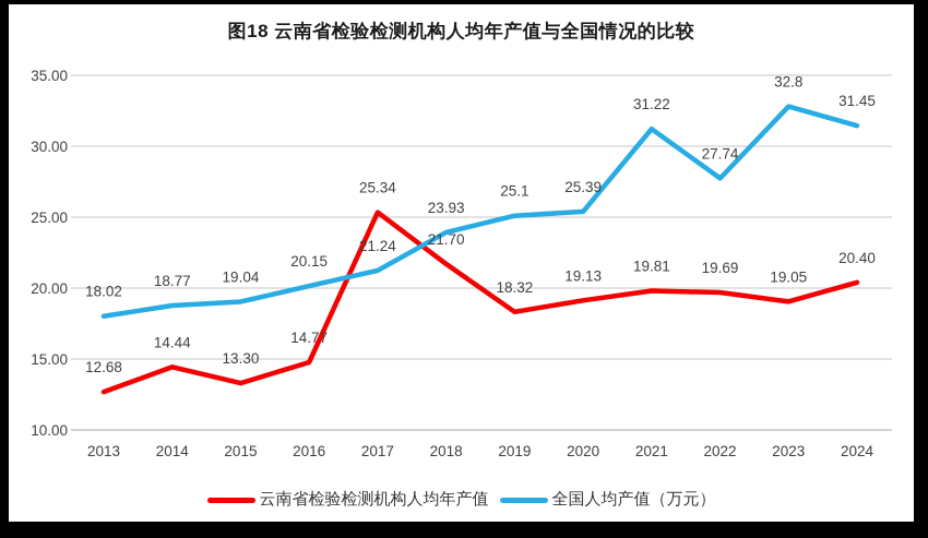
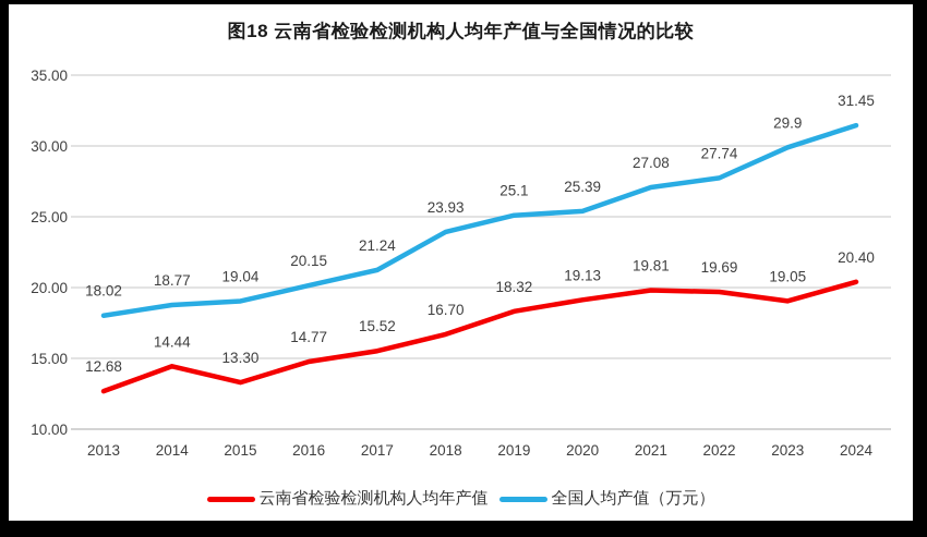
云南省检验检测机构人均年产值/2017: 25.34 -> 15.52
云南省检验检测机构人均年产值/2018: 21.70 -> 16.70
全国人均产值（万元）/2021: 31.22 -> 27.08
全国人均产值（万元）/2023: 32.8 -> 29.9
